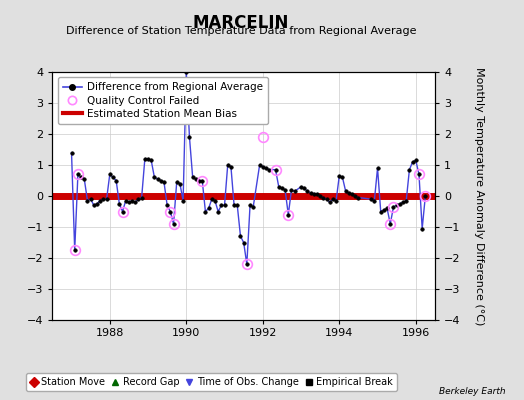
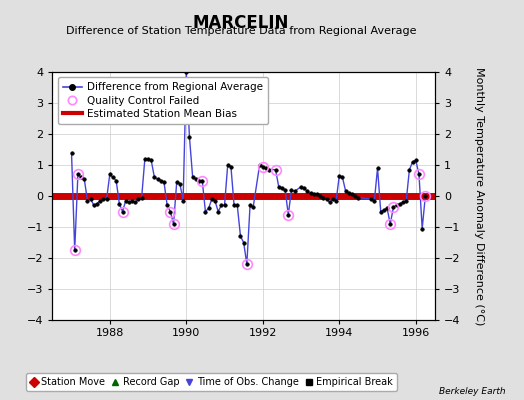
Quality Control Failed/1992: 1.90 -> 0.95
